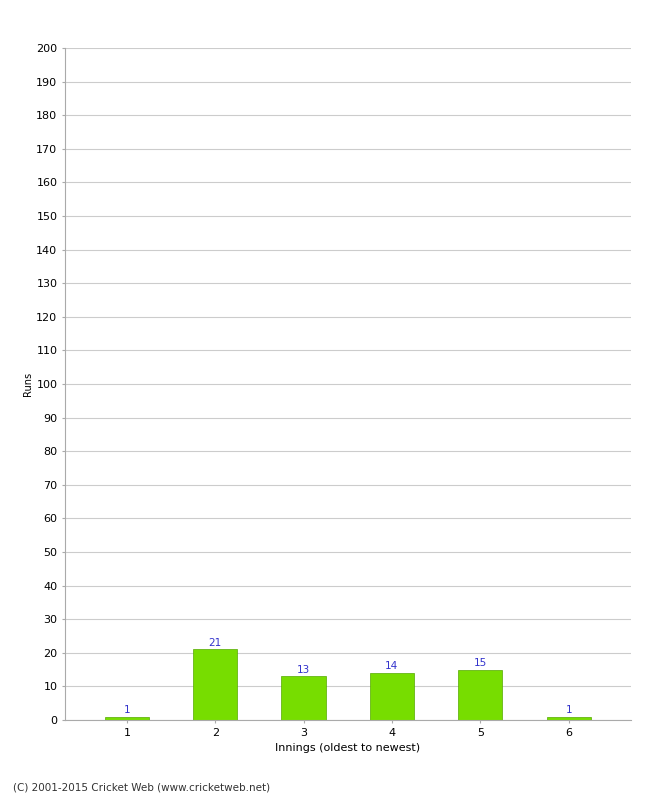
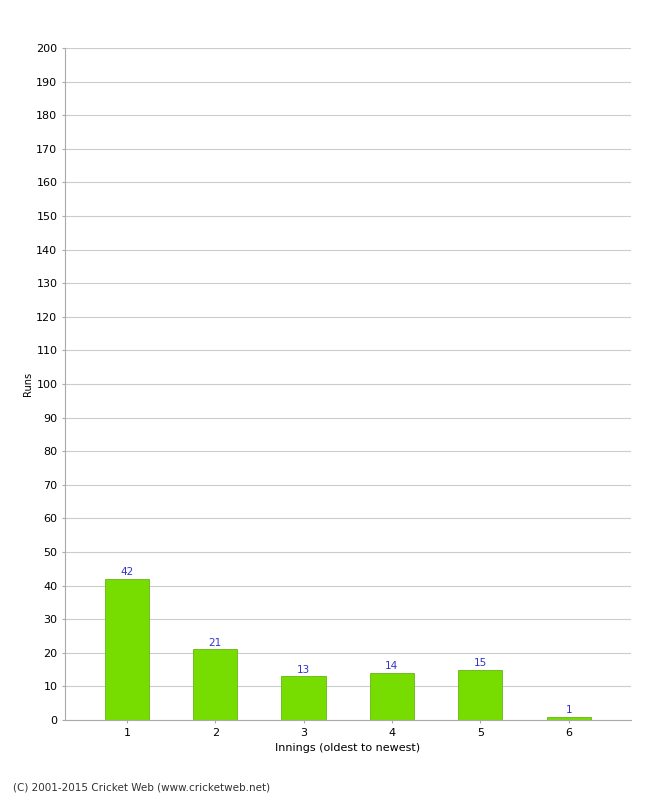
1: 1 -> 42
